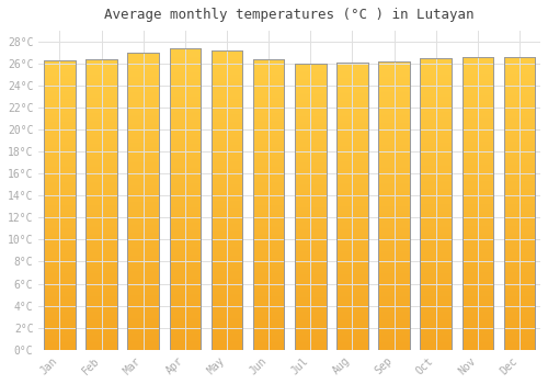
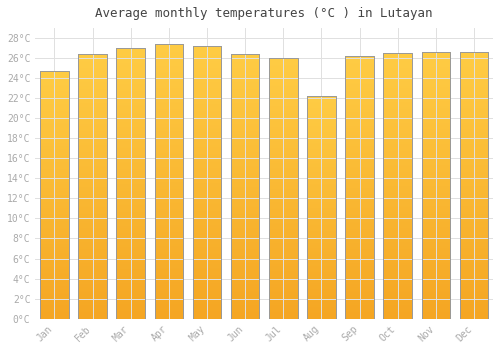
Jan: 26.3°C -> 24.7°C
Aug: 26.1°C -> 22.2°C
